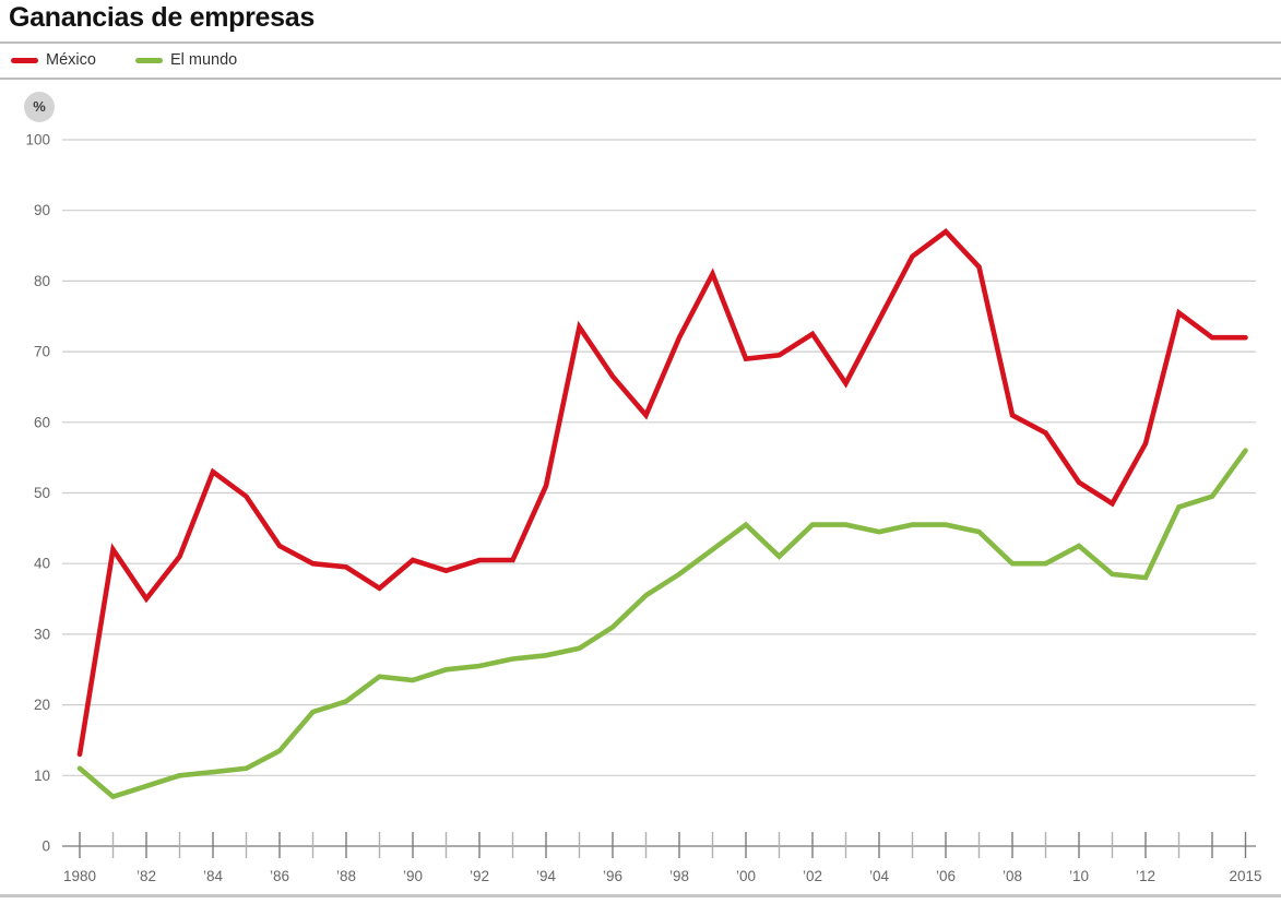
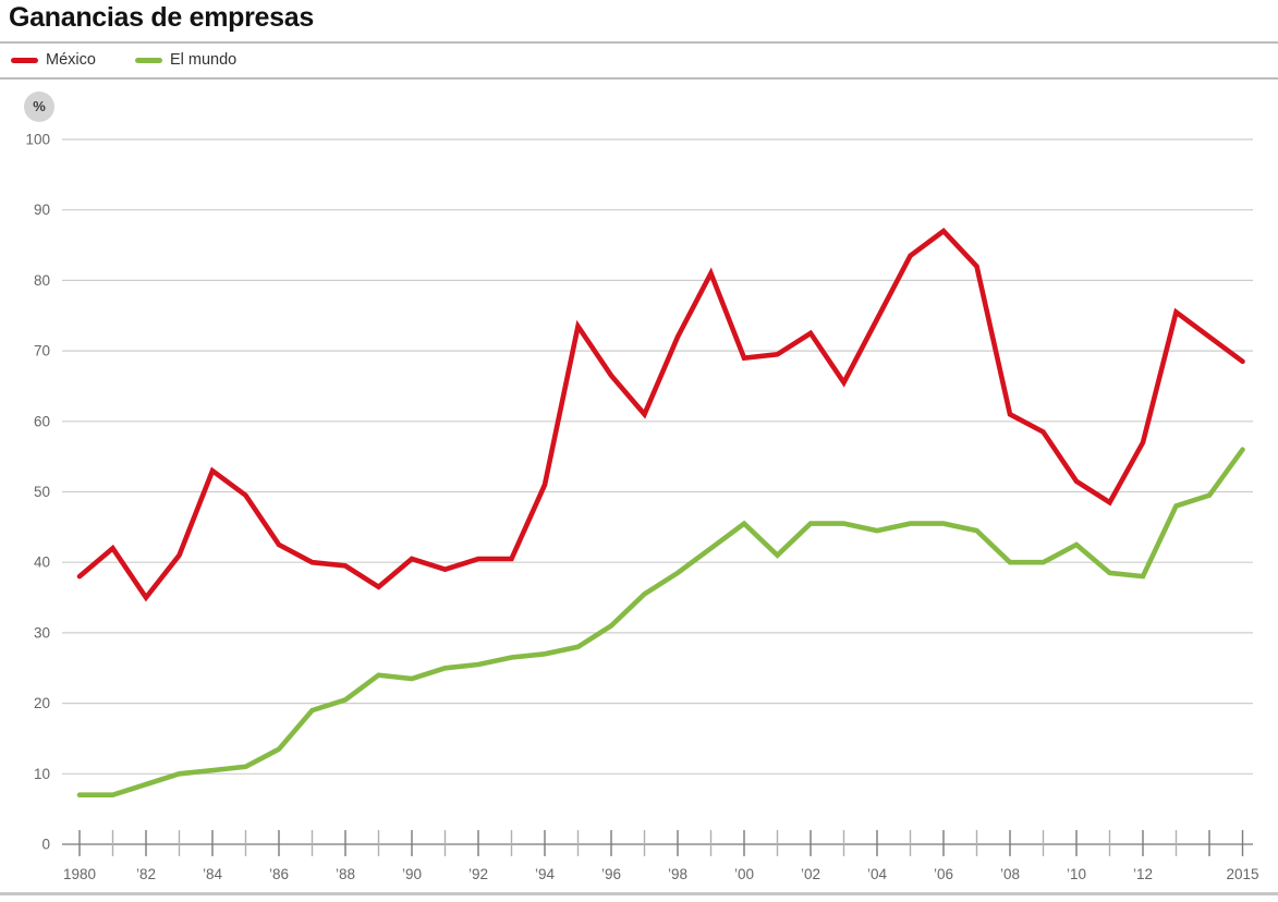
México/1980: 13 -> 38
El mundo/1980: 11 -> 7
México/2015: 72 -> 68
